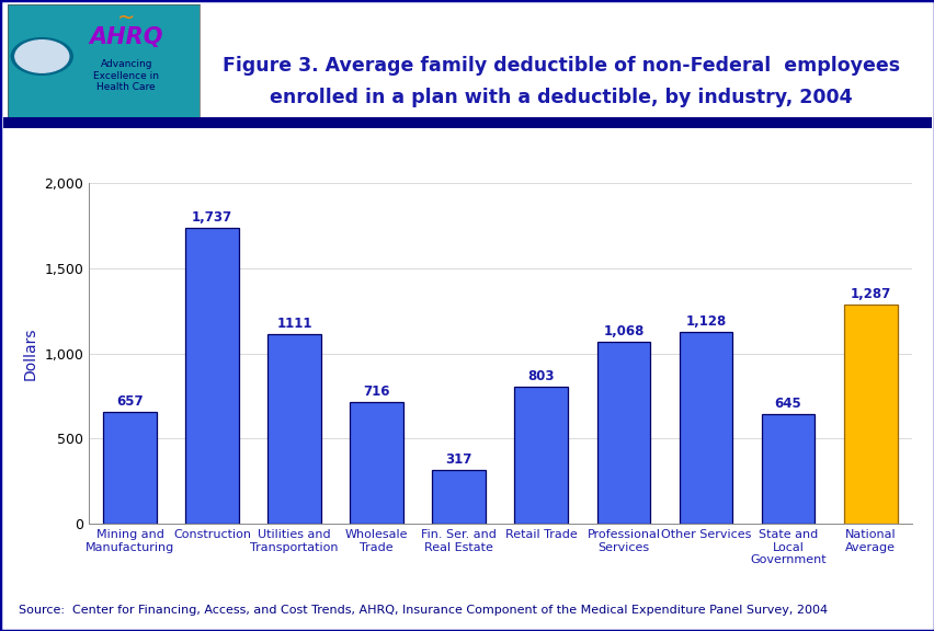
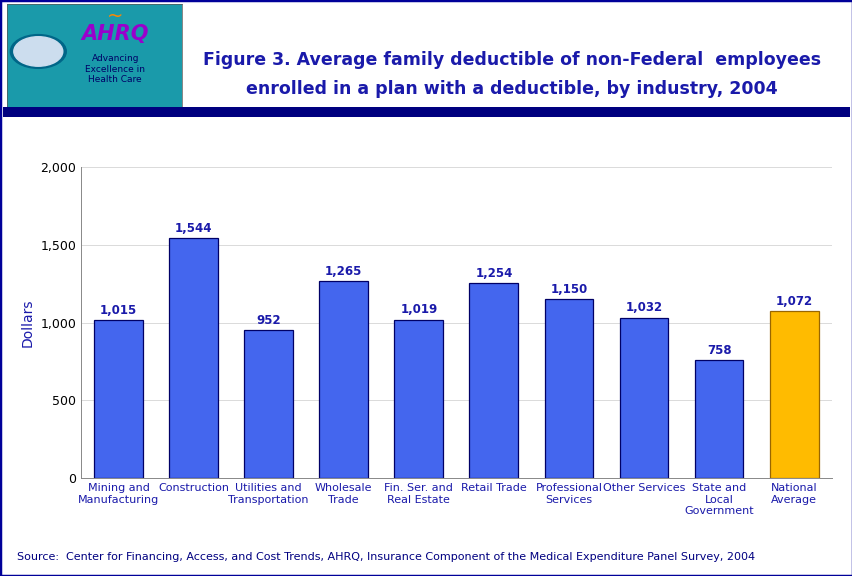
Mining and Manufacturing: 657 -> 1,015
Construction: 1,737 -> 1,544
Utilities and Transportation: 1111 -> 952
Wholesale Trade: 716 -> 1,265
Fin. Ser. and Real Estate: 317 -> 1,019
Retail Trade: 803 -> 1,254
Professional Services: 1,068 -> 1,150
Other Services: 1,128 -> 1,032
State and Local Government: 645 -> 758
National Average: 1,287 -> 1,072
